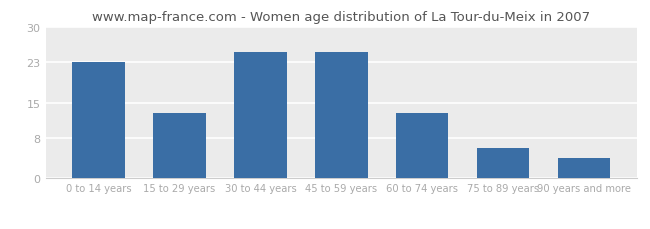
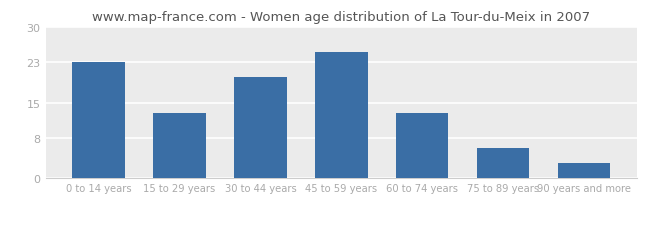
30 to 44 years: 25 -> 20
90 years and more: 4 -> 3
